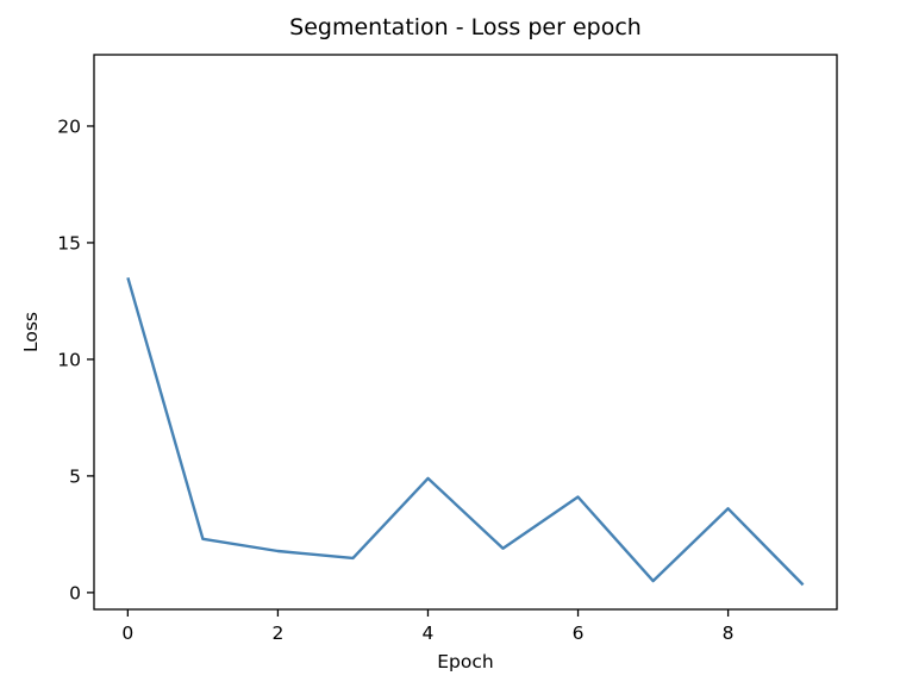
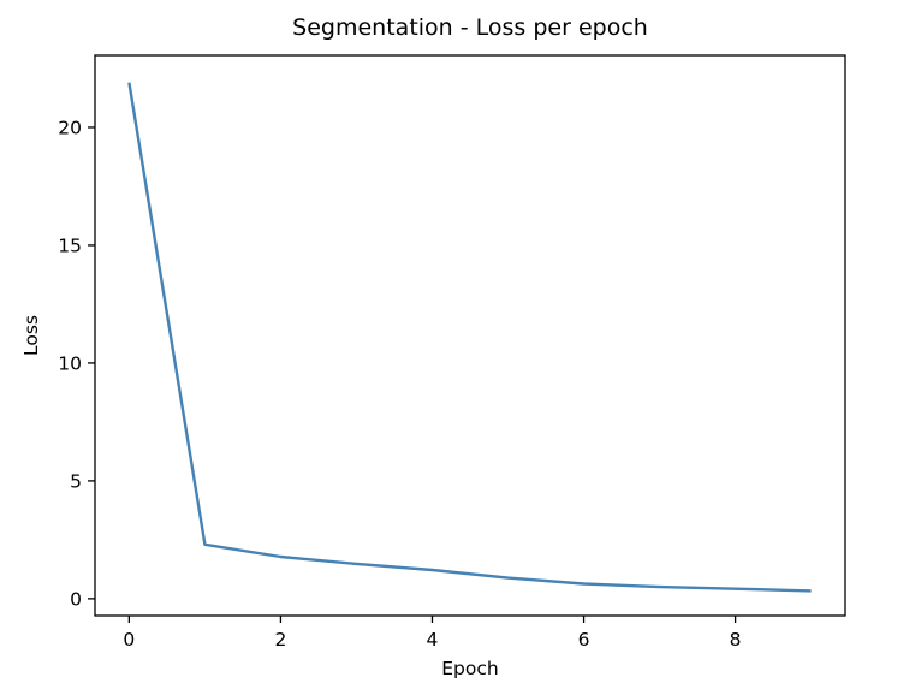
0: 13.5 -> 21.9
4: 4.9 -> 1.2
5: 1.9 -> 0.9
6: 4.1 -> 0.6
8: 3.6 -> 0.4
